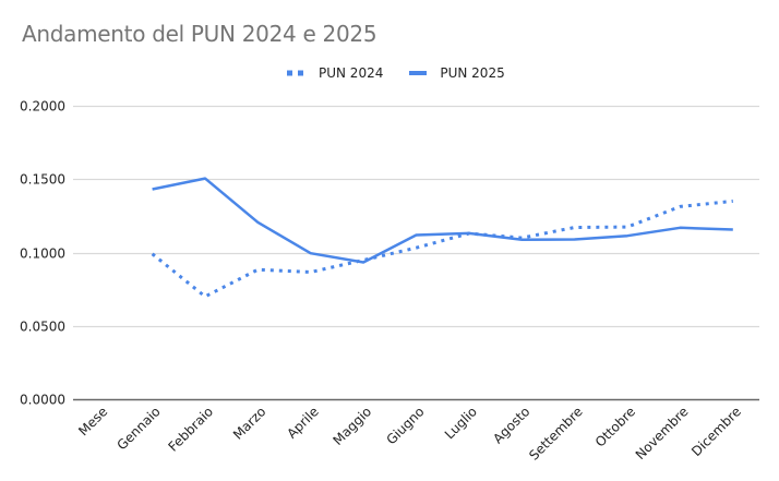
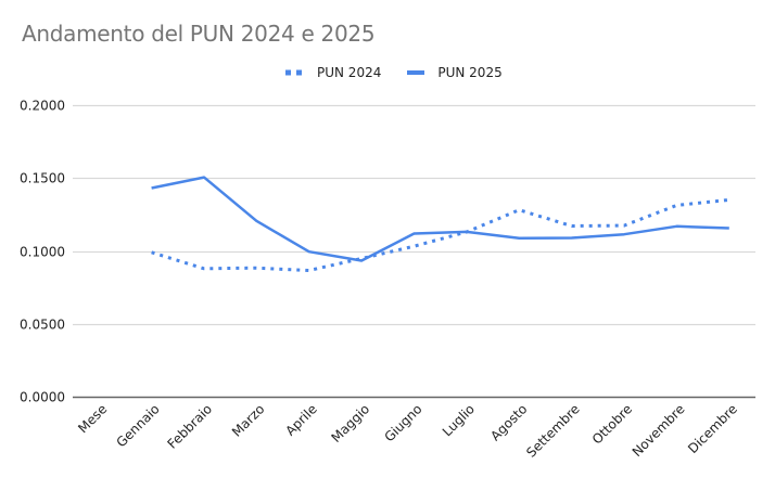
PUN 2024/Febbraio: 0.070 -> 0.088
PUN 2024/Agosto: 0.110 -> 0.128
